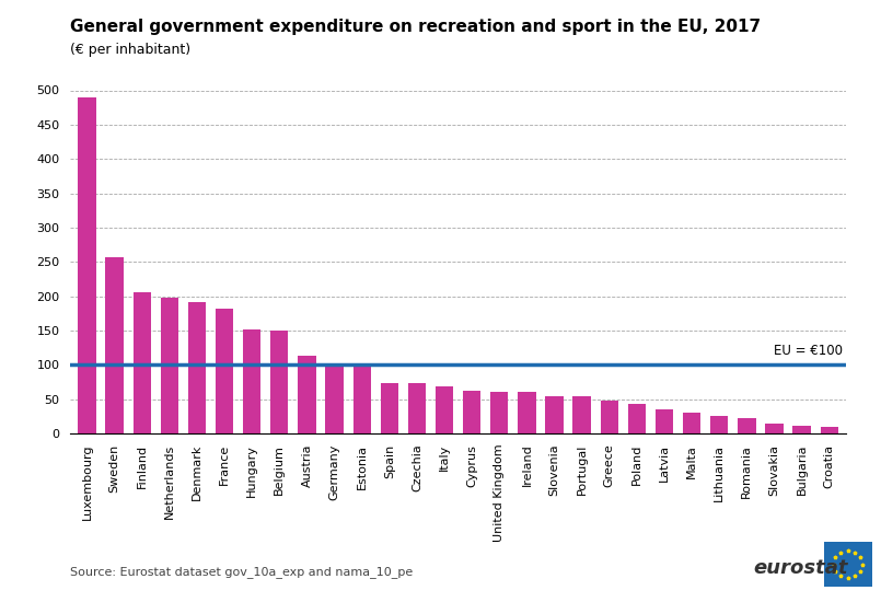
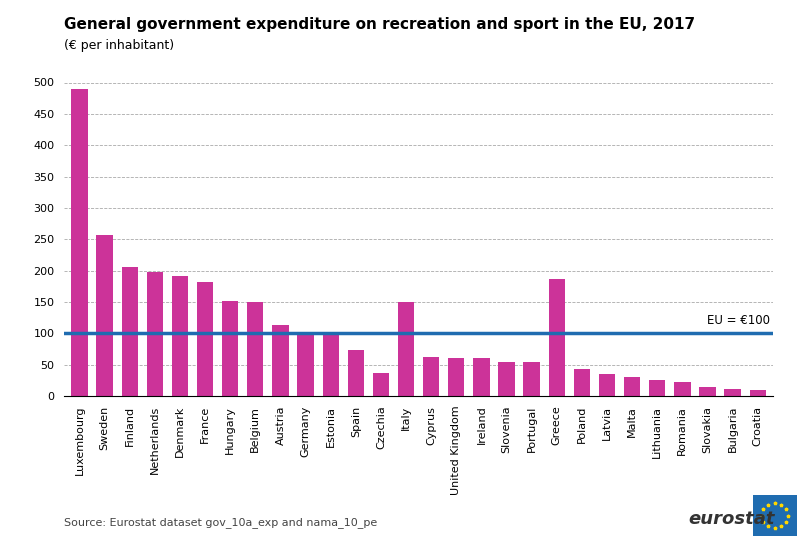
Czechia: 73 -> 36
Italy: 69 -> 150
Greece: 48 -> 186
